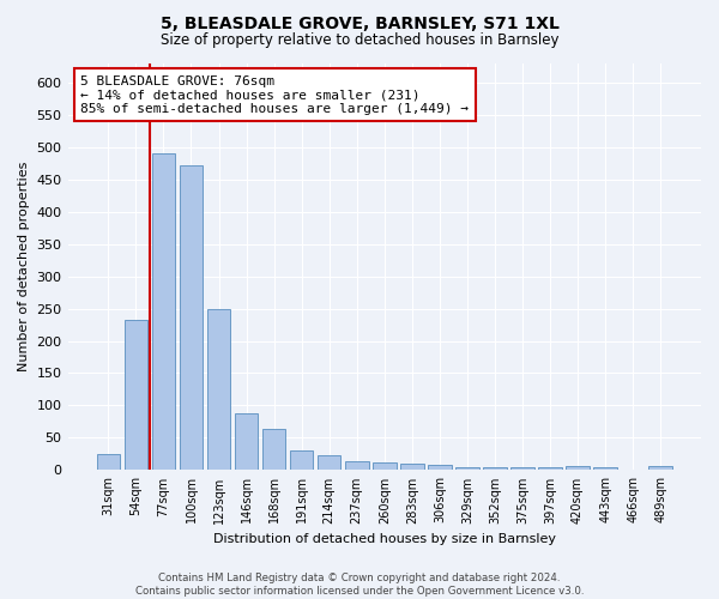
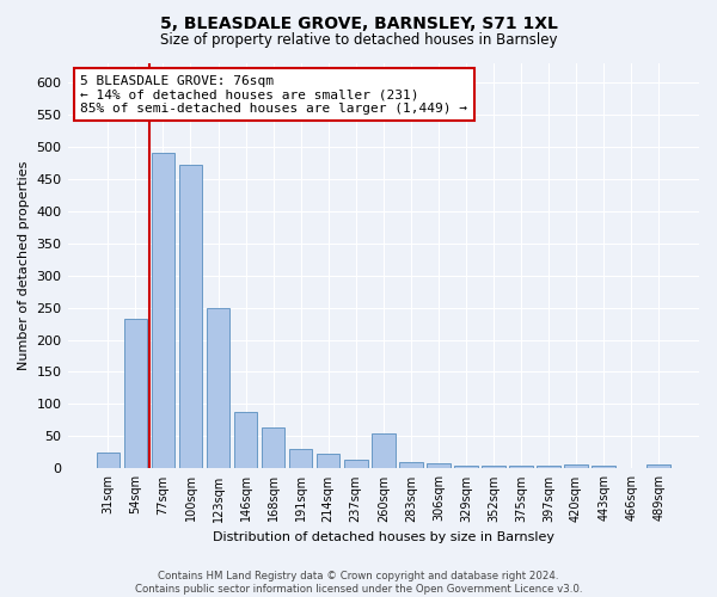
260sqm: 12 -> 54
